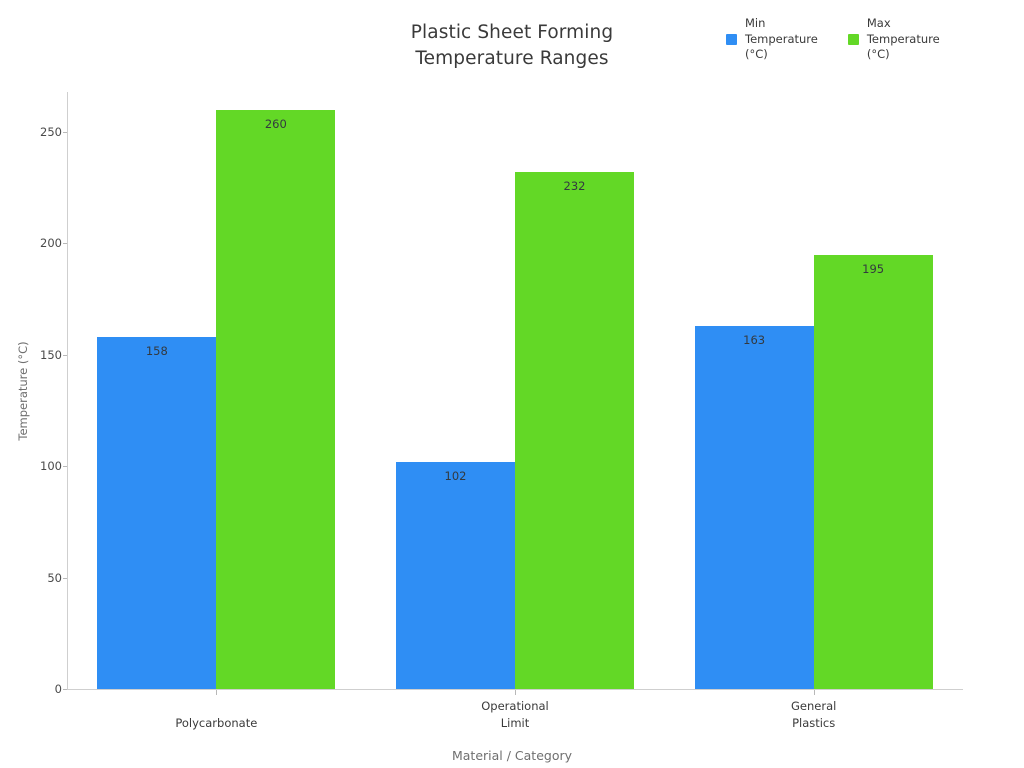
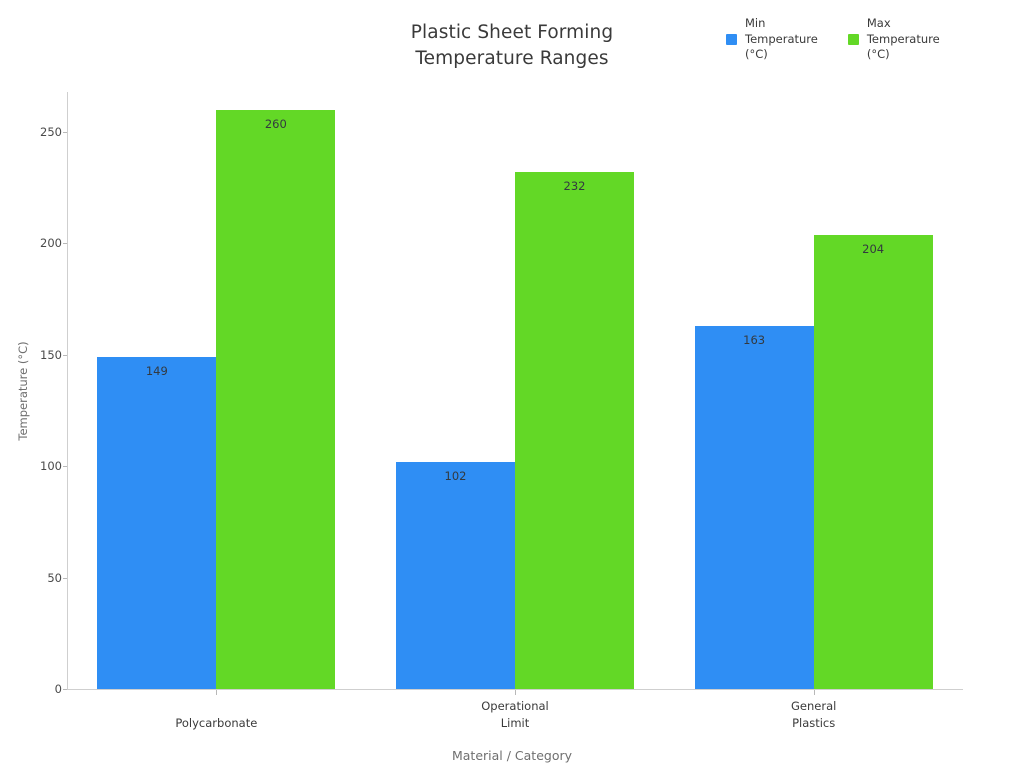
Min Temperature (°C)/Polycarbonate: 158 -> 149
Max Temperature (°C)/General Plastics: 195 -> 204
